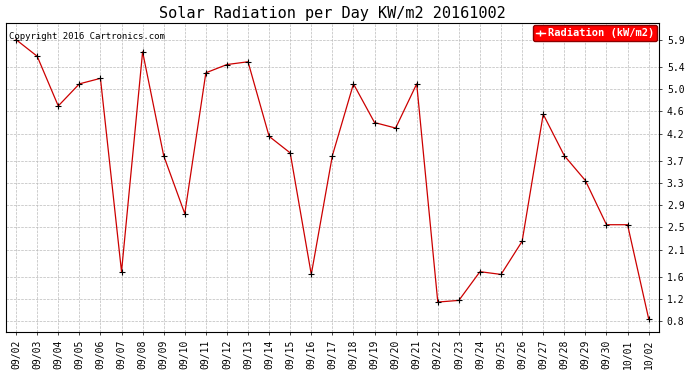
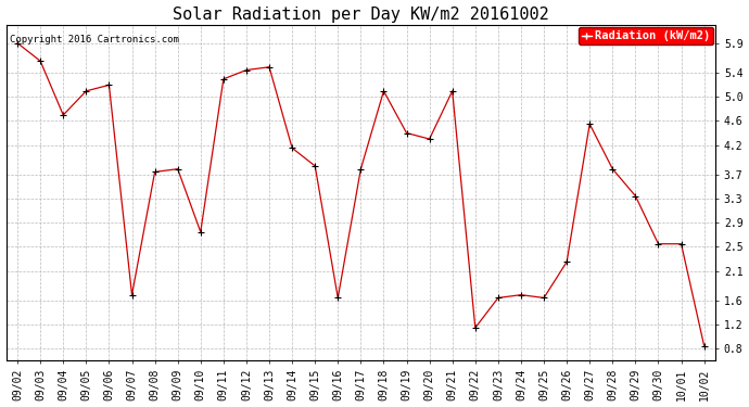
09/08: 5.68 -> 3.75
09/23: 1.18 -> 1.65
